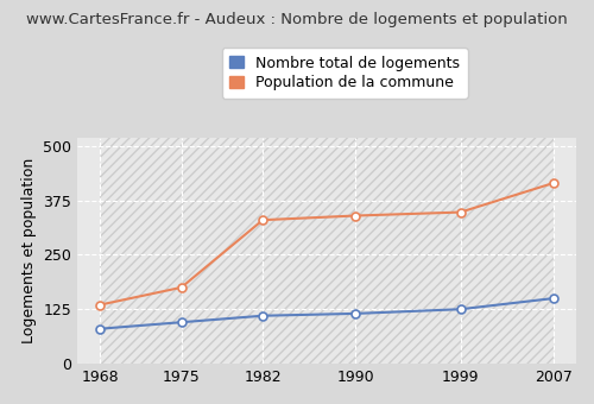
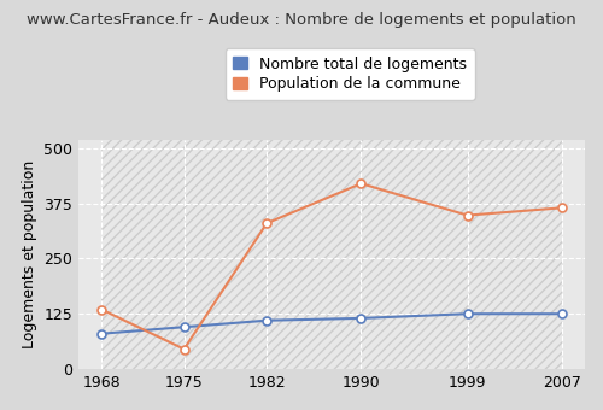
Population de la commune/1975: 175 -> 45
Population de la commune/1990: 340 -> 420
Nombre total de logements/2007: 150 -> 125
Population de la commune/2007: 415 -> 365
